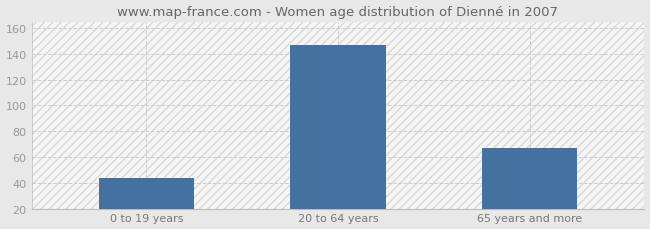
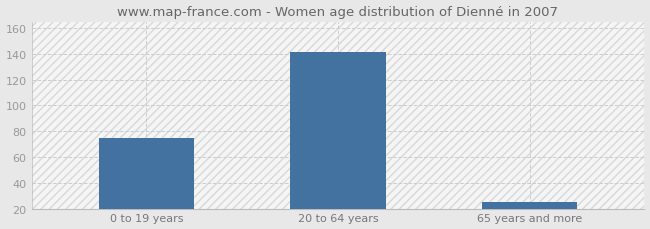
0 to 19 years: 44 -> 75
20 to 64 years: 147 -> 141
65 years and more: 67 -> 25
